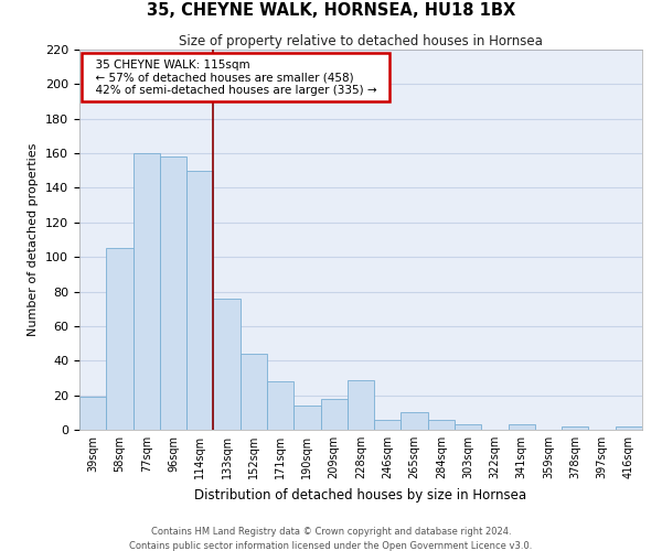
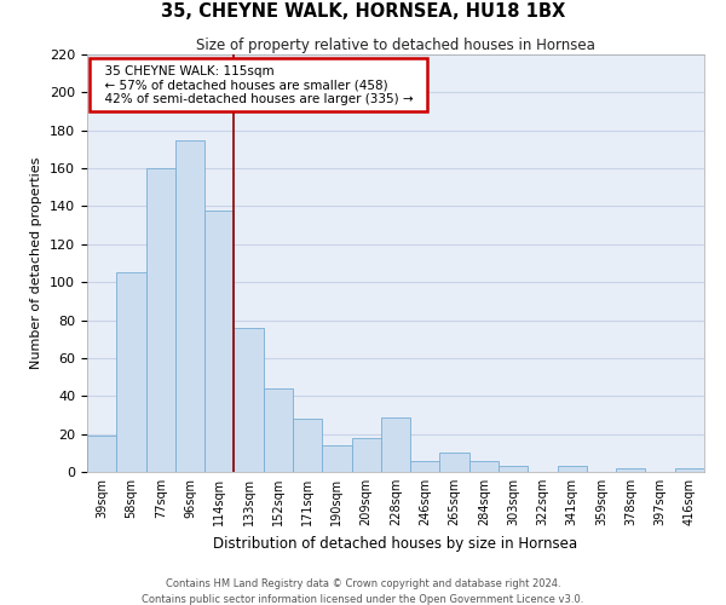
96sqm: 158 -> 175
114sqm: 150 -> 138
